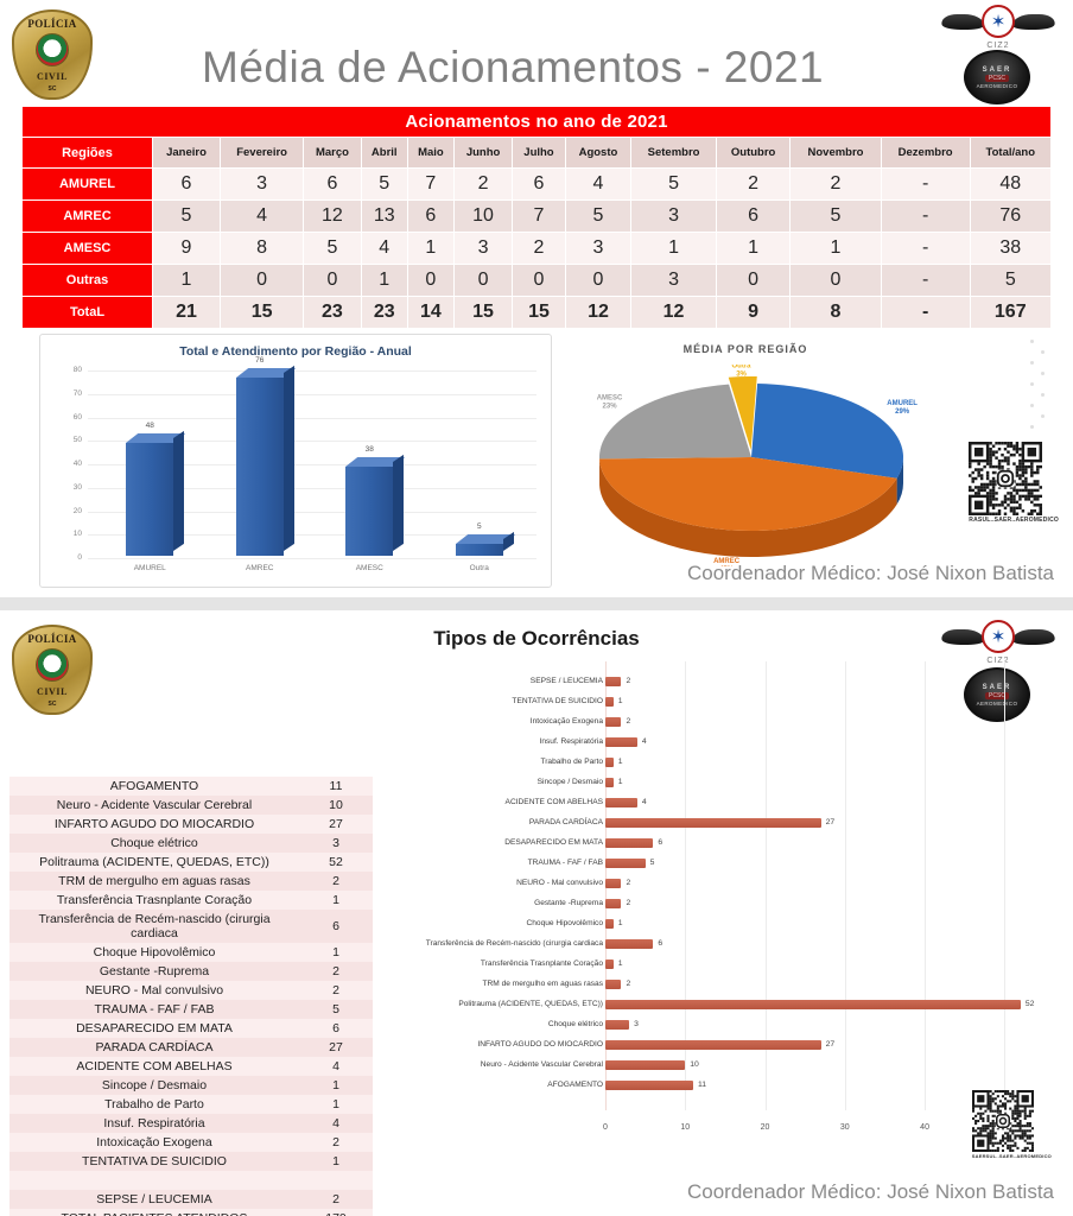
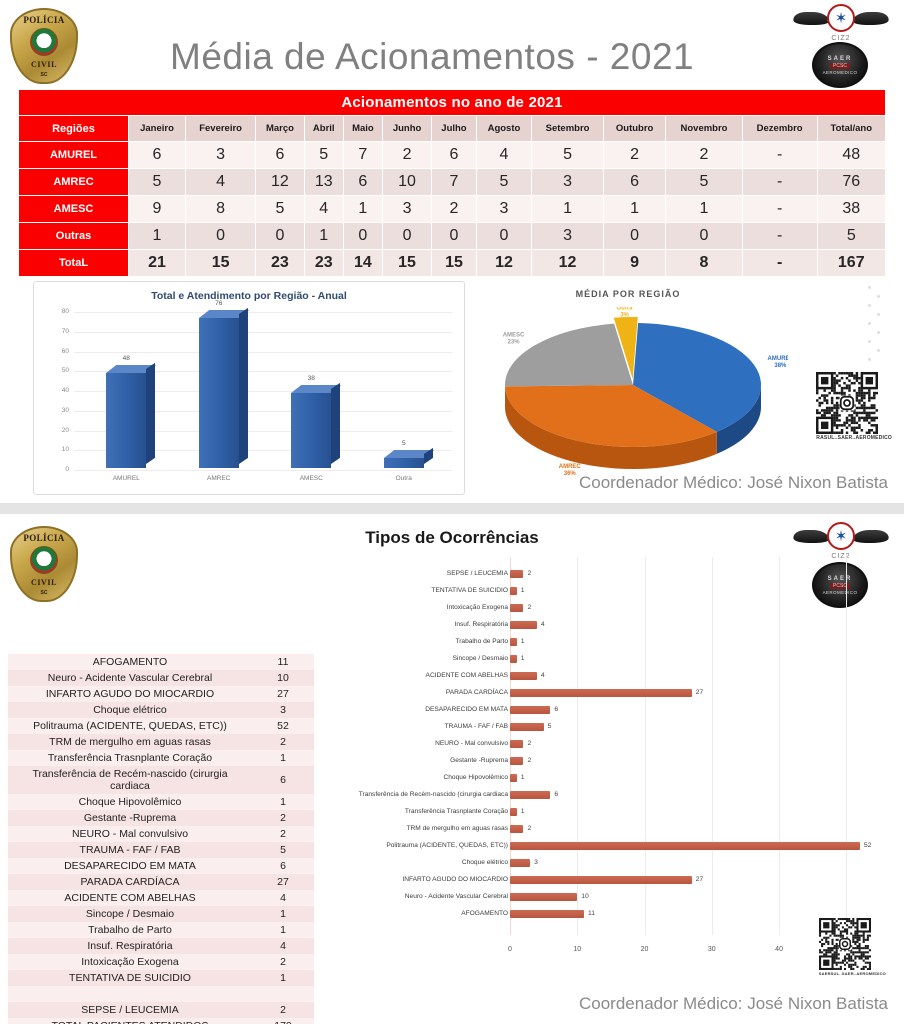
MÉDIA POR REGIÃO/AMUREL: 29% -> 38%
MÉDIA POR REGIÃO/AMREC: 45% -> 36%
